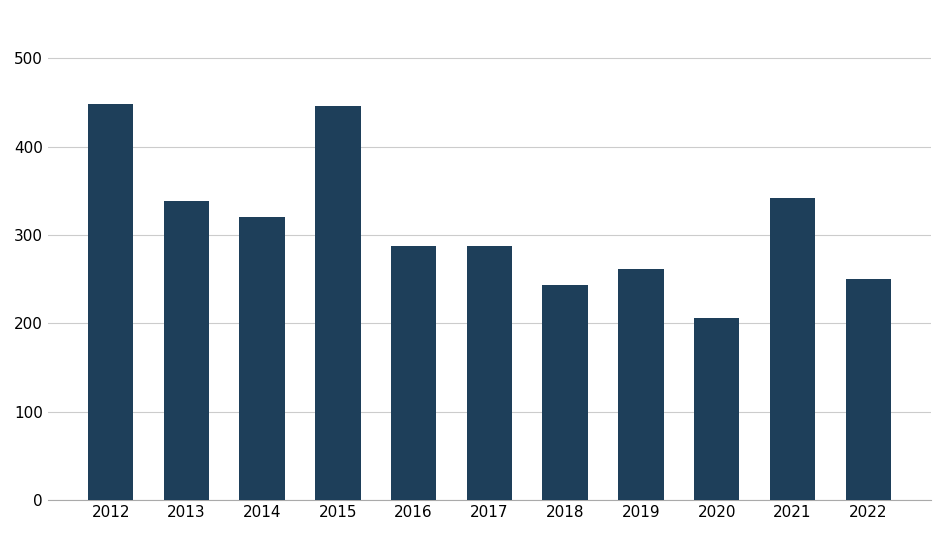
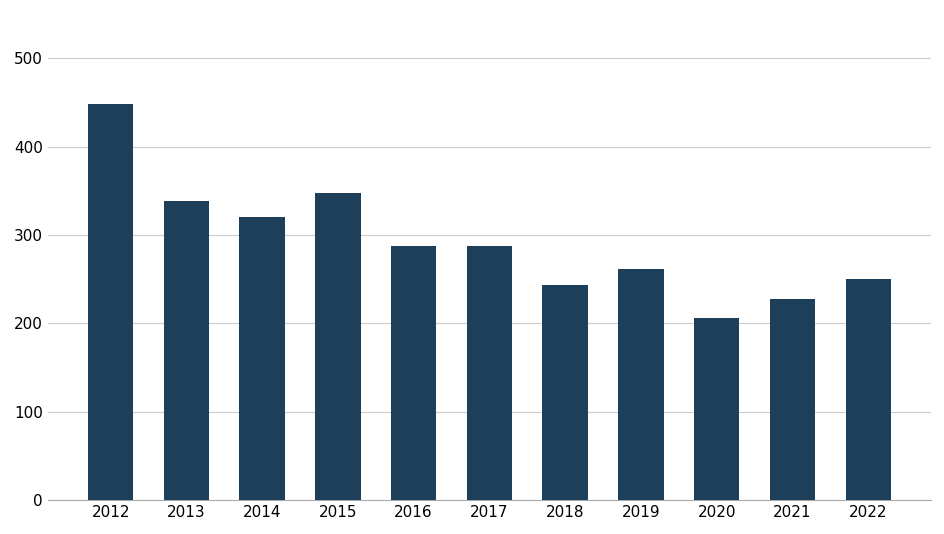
2015: 446 -> 348
2021: 342 -> 228
